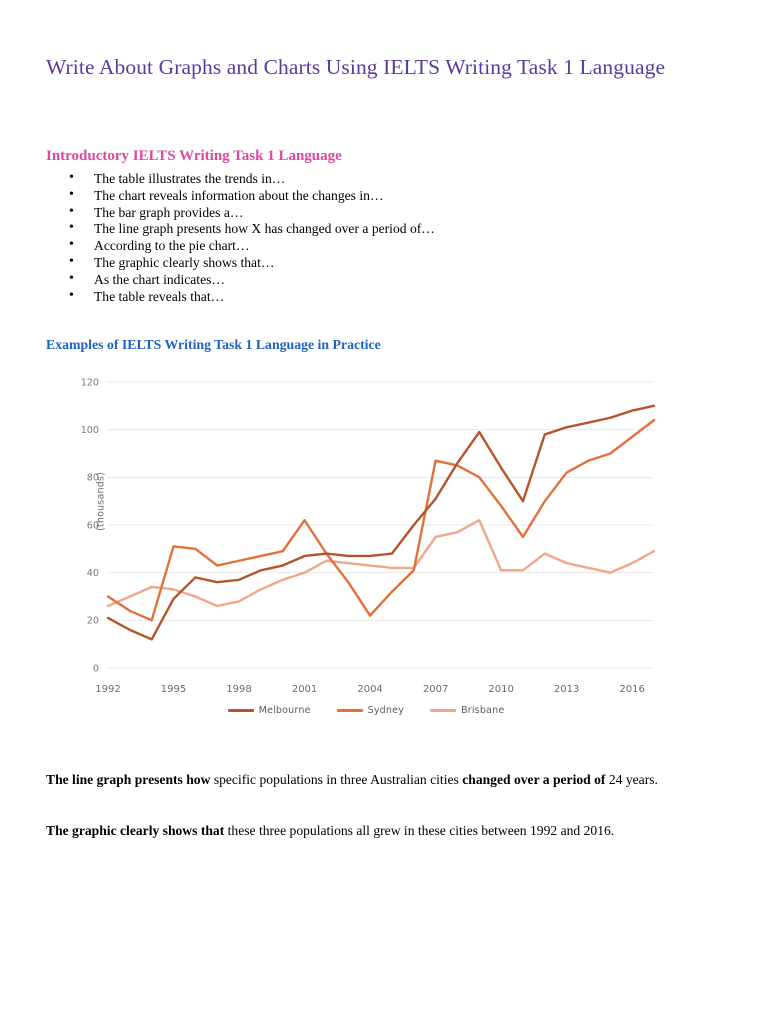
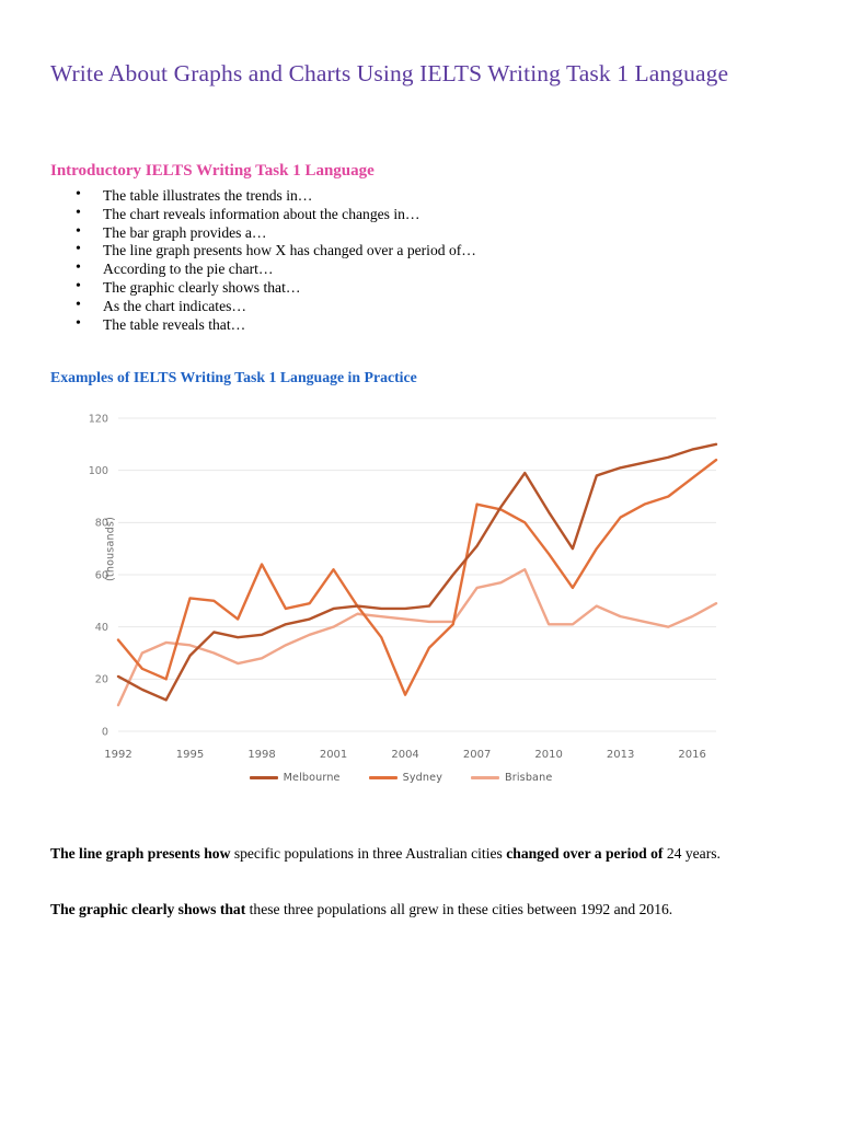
Sydney/1992: 30 -> 35
Brisbane/1992: 26 -> 10
Sydney/1998: 45 -> 64
Sydney/2004: 22 -> 14
